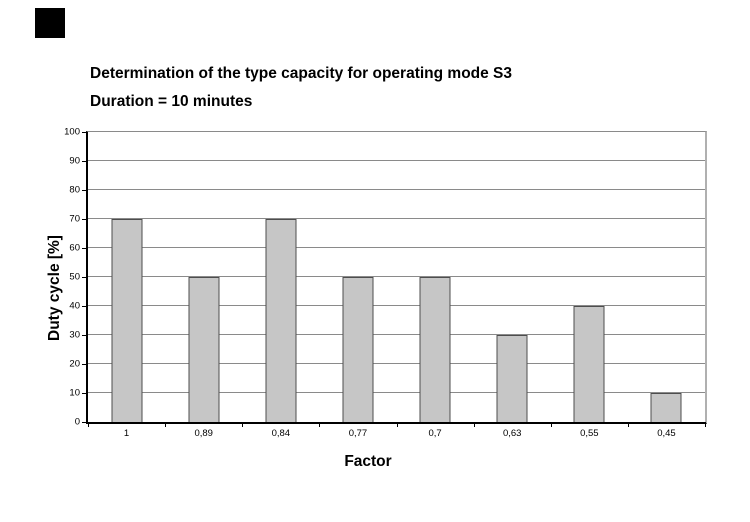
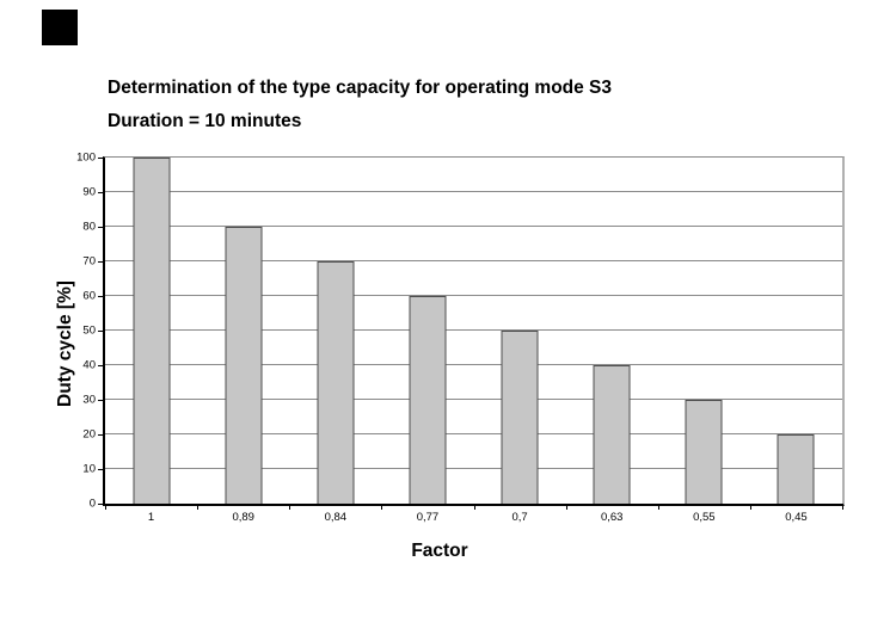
1: 70 -> 100
0,89: 50 -> 80
0,77: 50 -> 60
0,63: 30 -> 40
0,55: 40 -> 30
0,45: 10 -> 20
